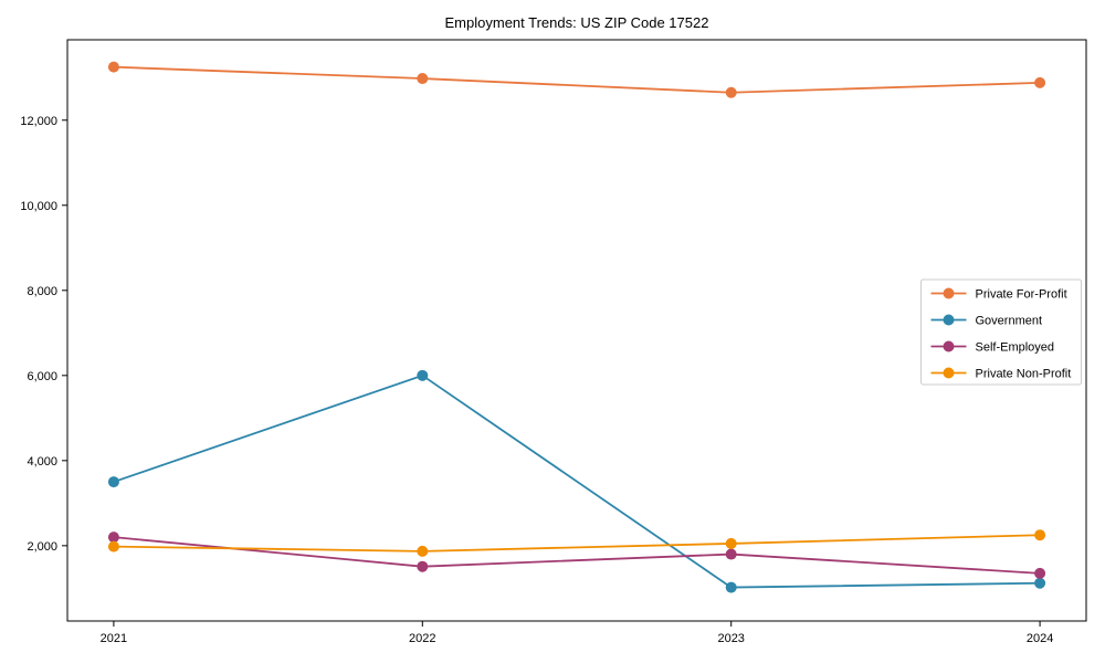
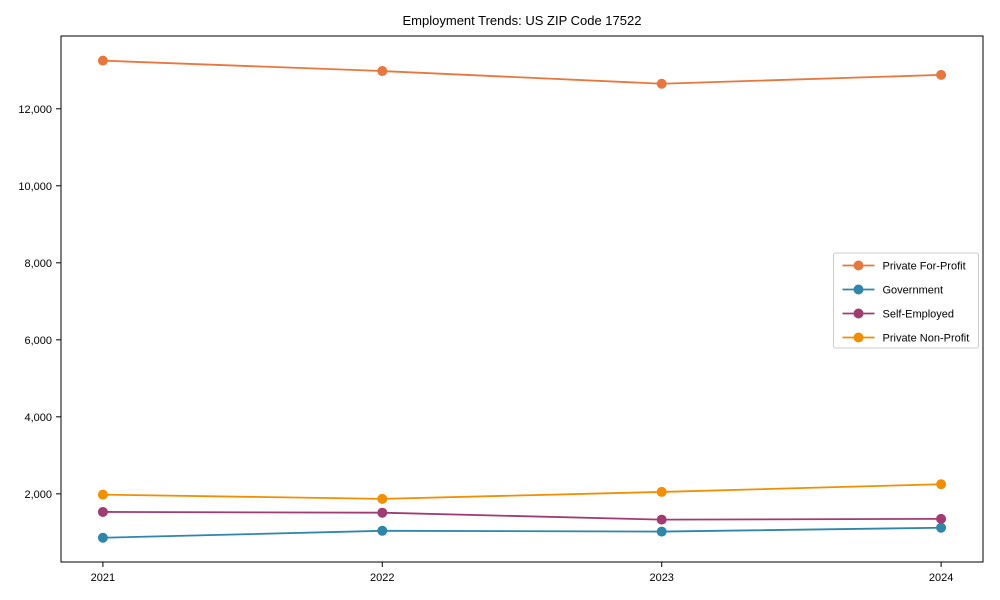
Government/2021: 3500 -> 900
Self-Employed/2021: 2200 -> 1500
Government/2022: 6000 -> 1000
Self-Employed/2023: 1800 -> 1300
